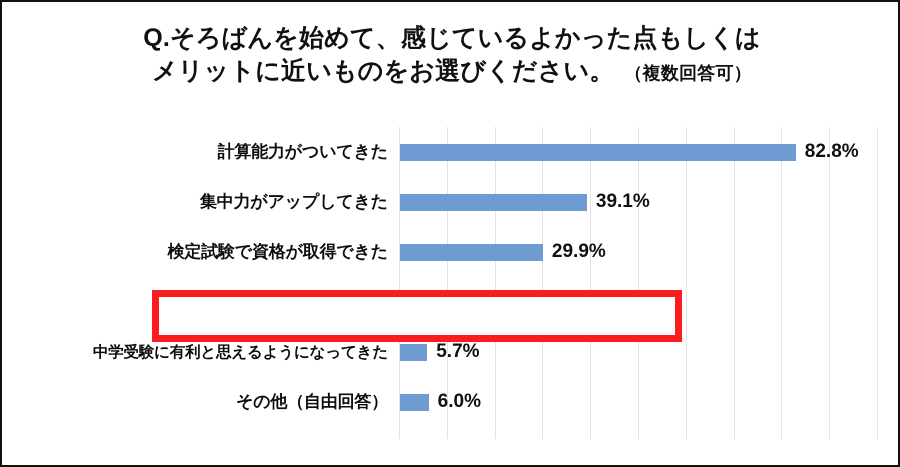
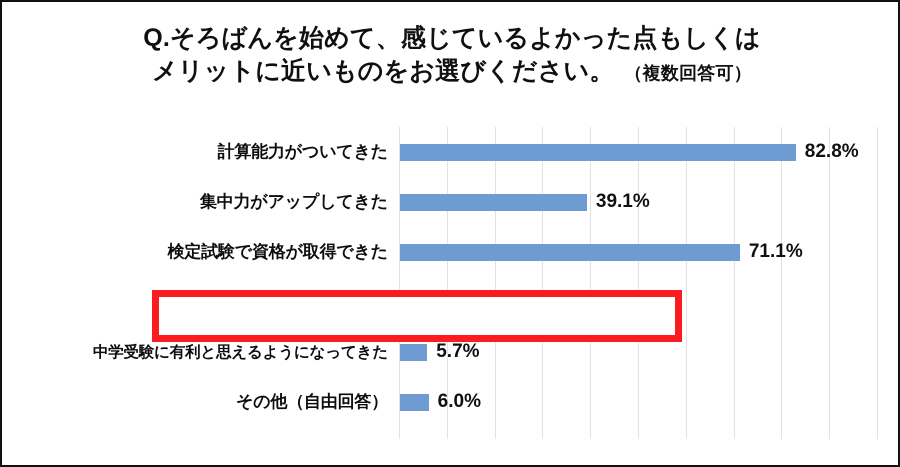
検定試験で資格が取得できた: 29.9% -> 71.1%
